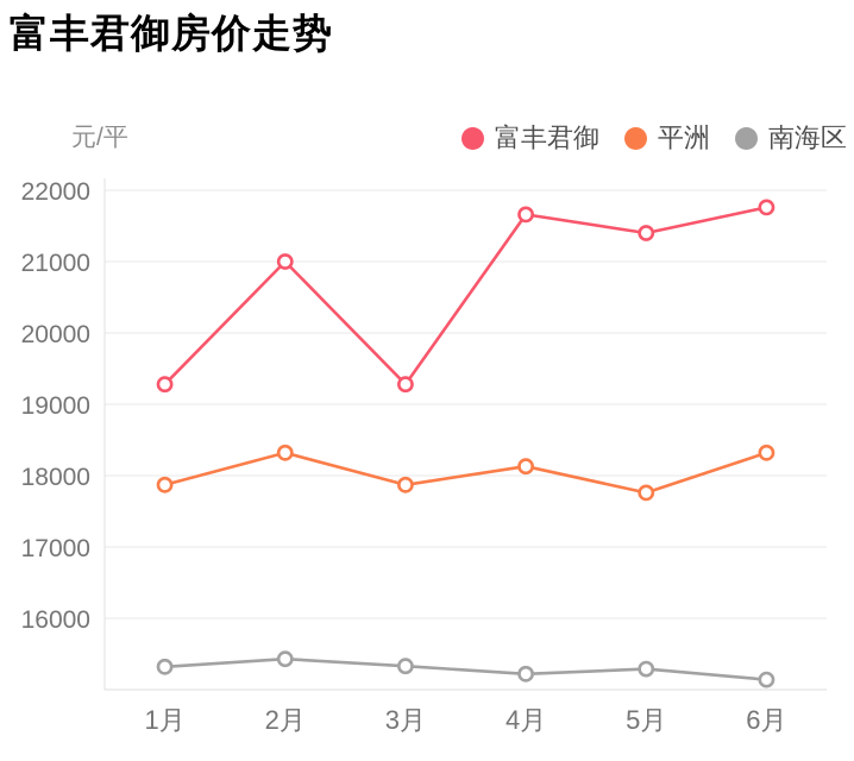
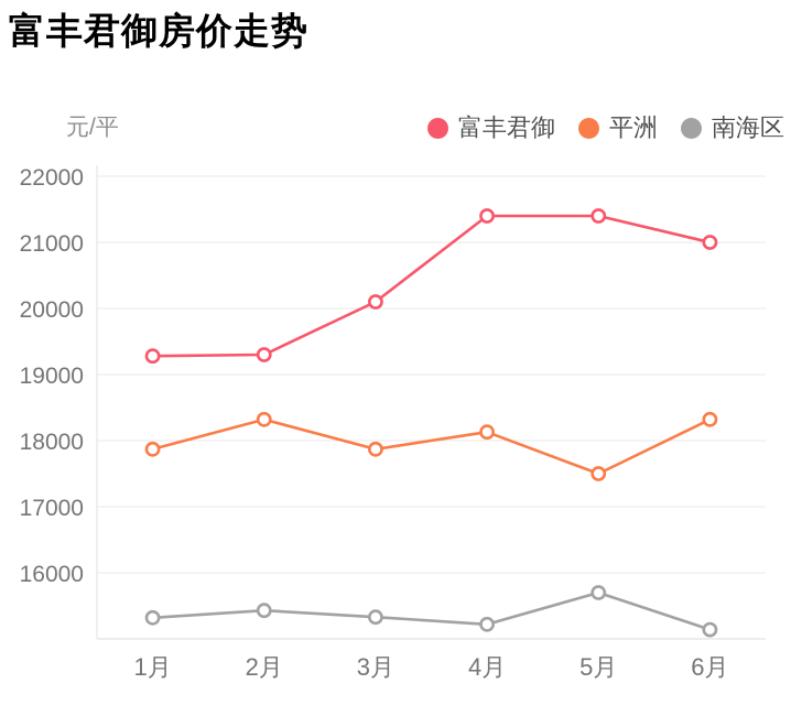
富丰君御/2月: 21000 -> 19300
富丰君御/3月: 19300 -> 20100
富丰君御/4月: 21700 -> 21400
平洲/5月: 17800 -> 17500
南海区/5月: 15300 -> 15700
富丰君御/6月: 21800 -> 21000
